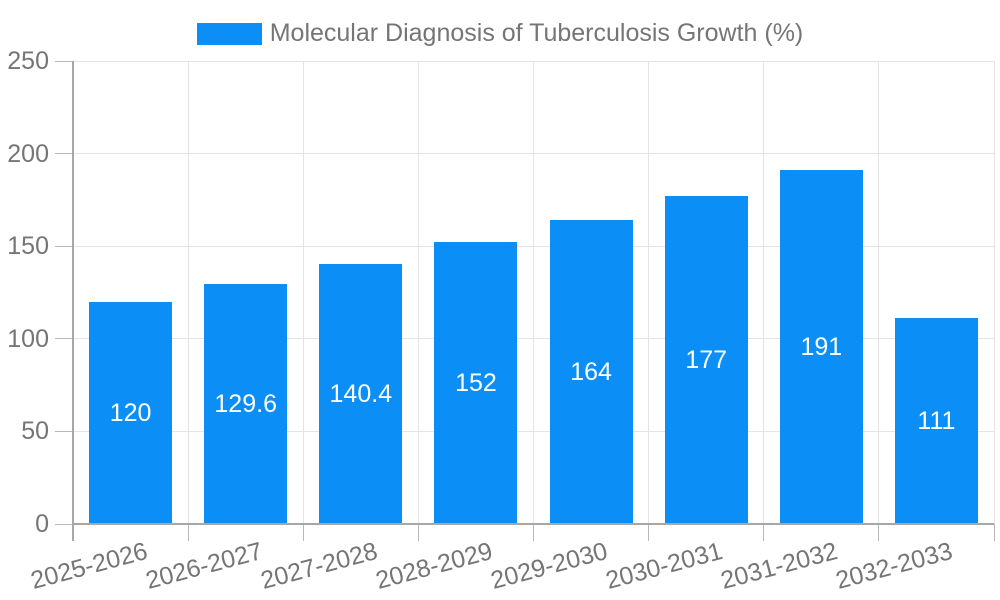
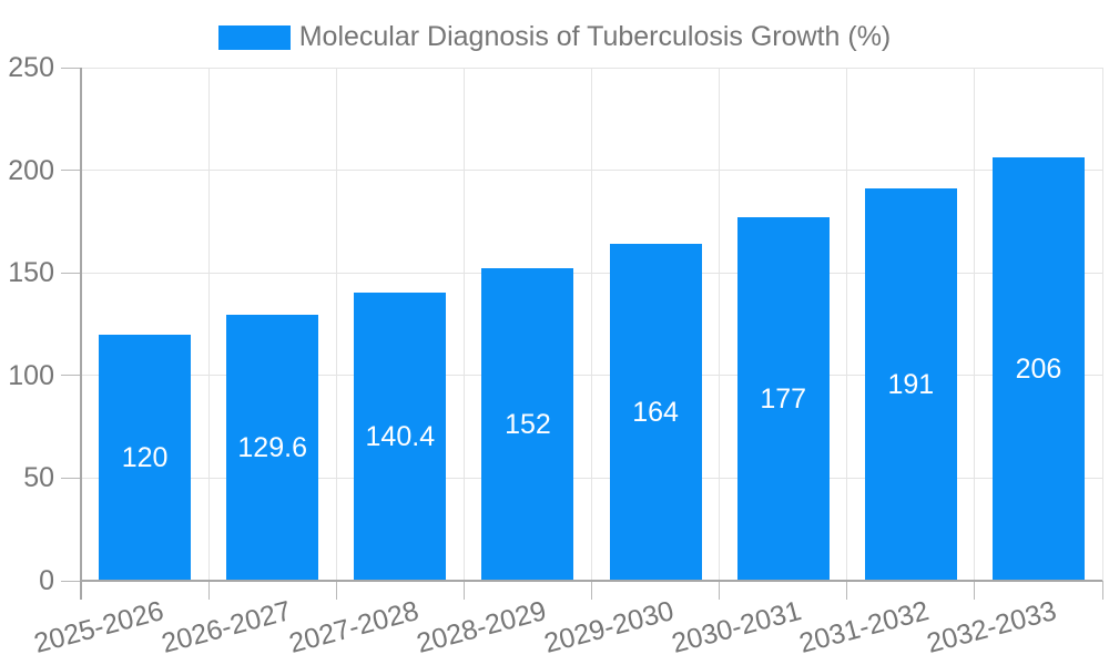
2032-2033: 111 -> 206
